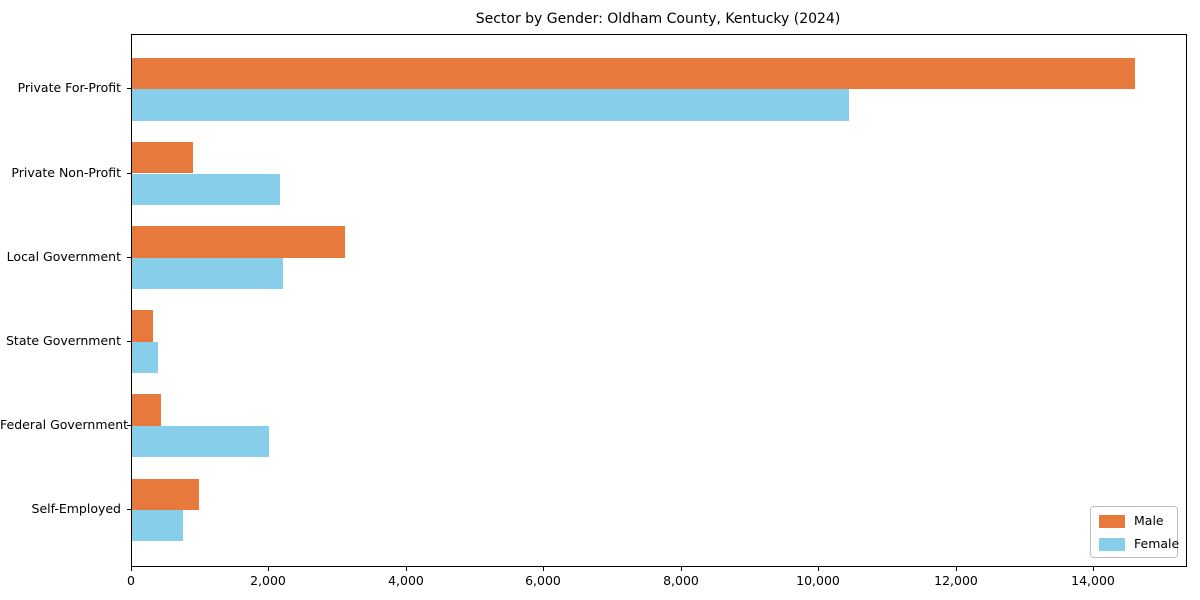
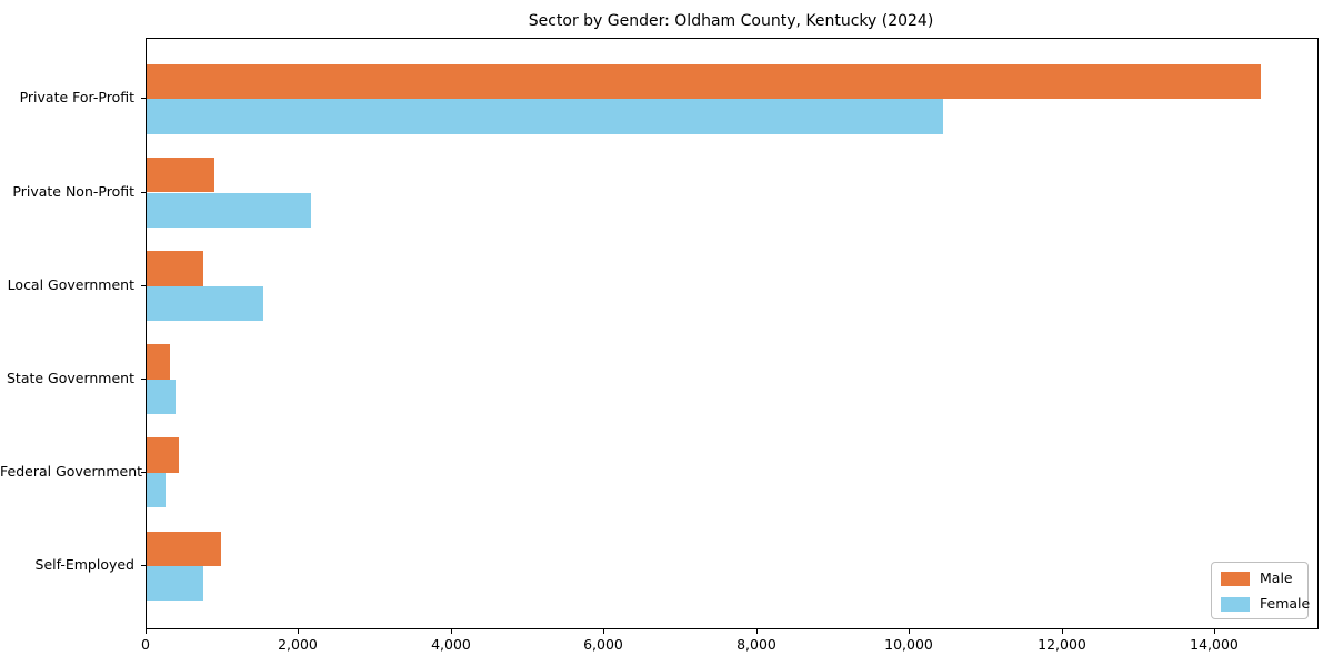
Male/Local Government: 3100 -> 700
Female/Local Government: 2200 -> 1500
Female/Federal Government: 2000 -> 200
